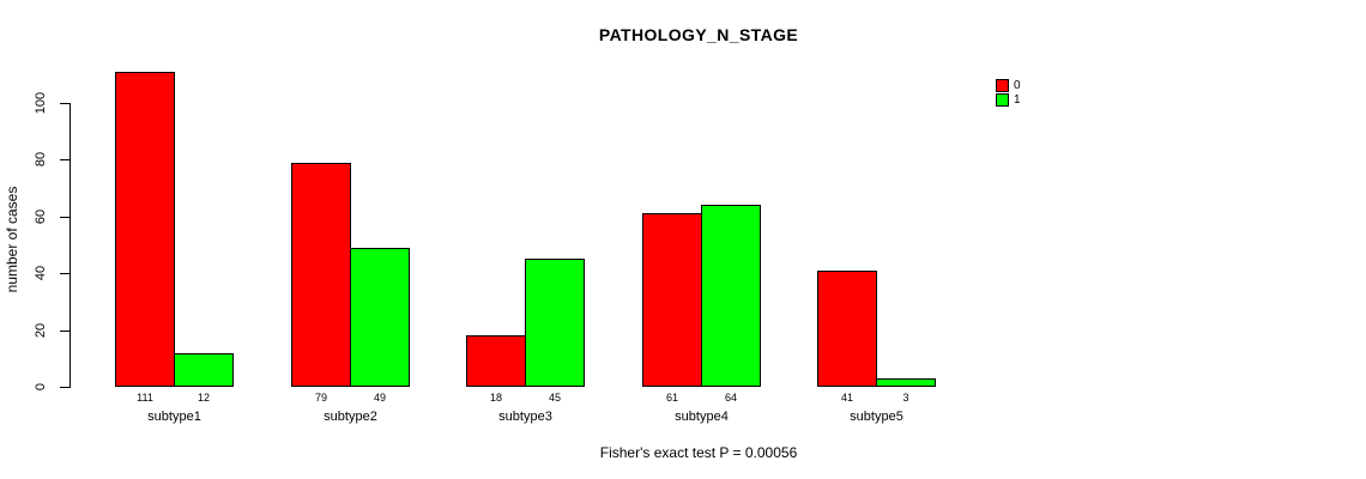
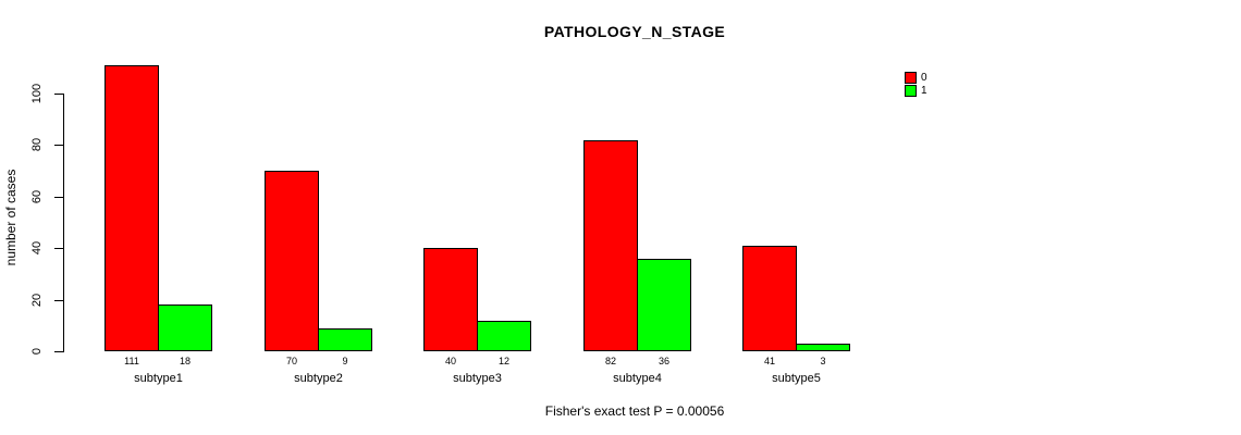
1/subtype1: 12 -> 18
0/subtype2: 79 -> 70
1/subtype2: 49 -> 9
0/subtype3: 18 -> 40
1/subtype3: 45 -> 12
0/subtype4: 61 -> 82
1/subtype4: 64 -> 36
